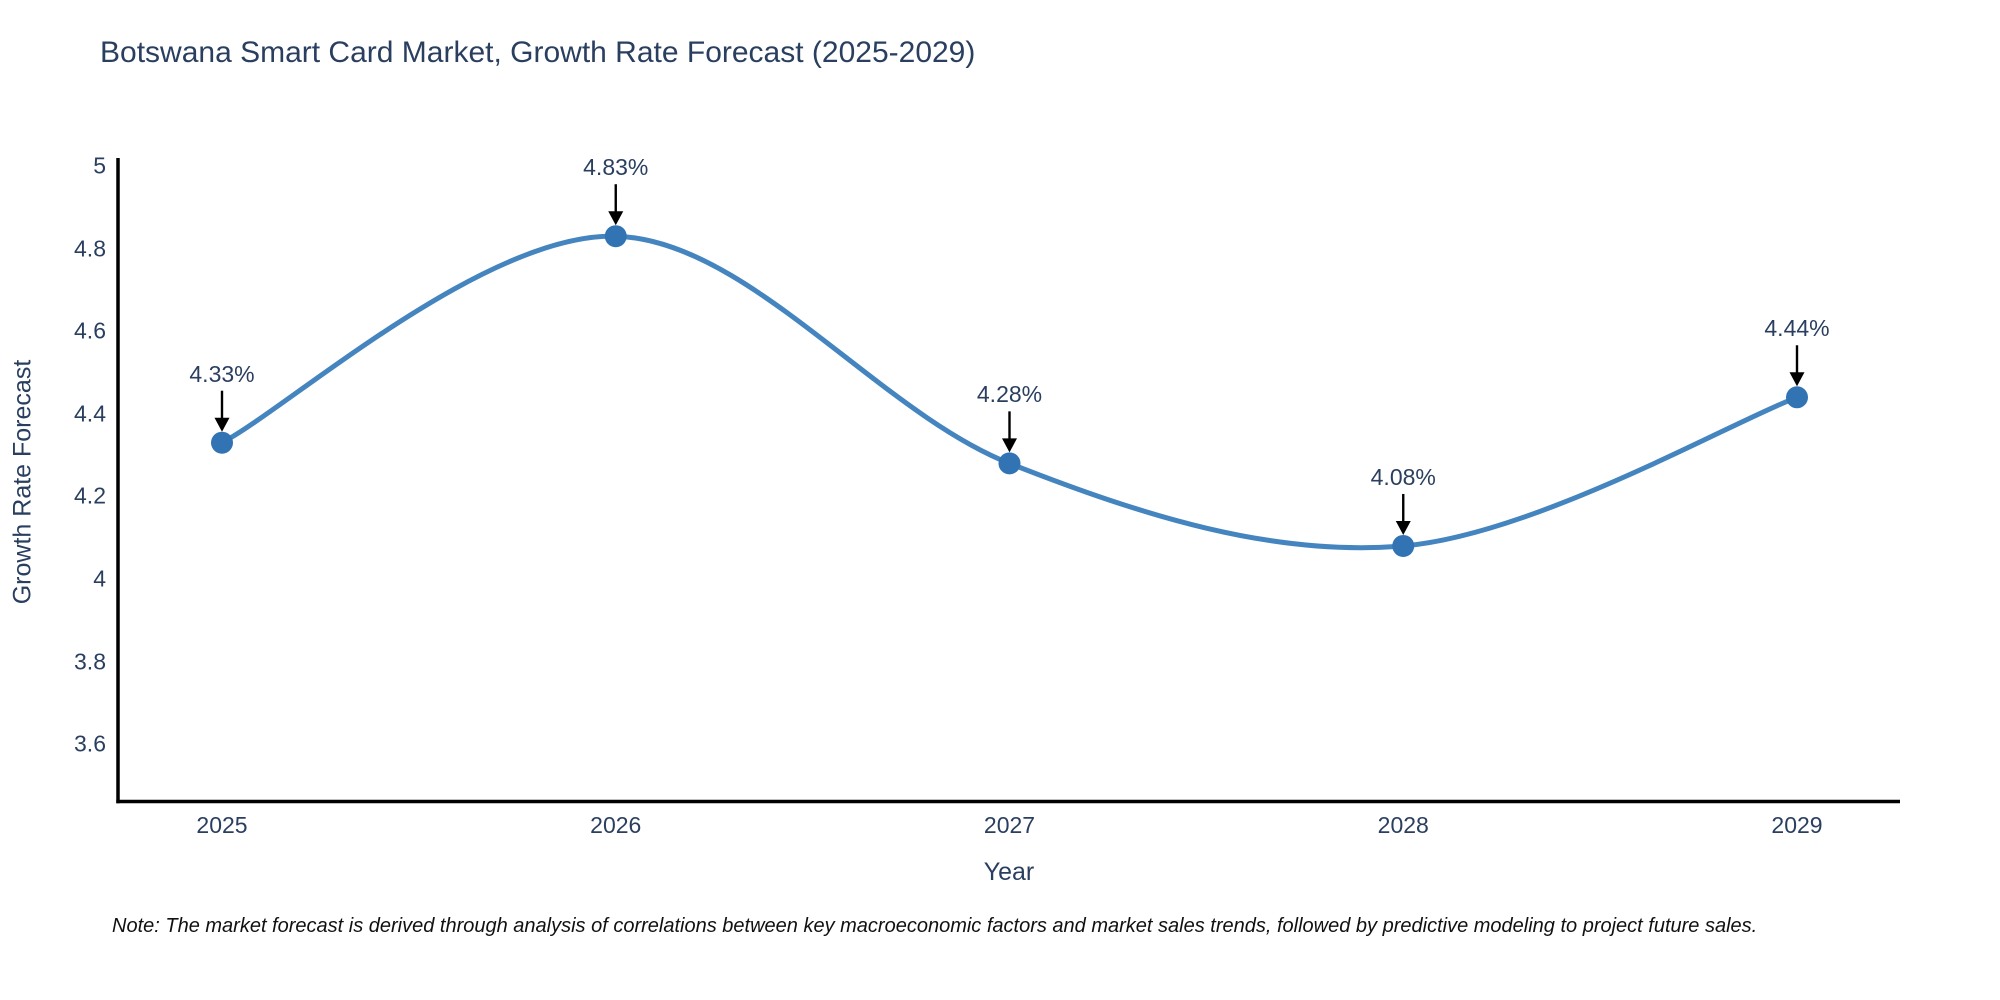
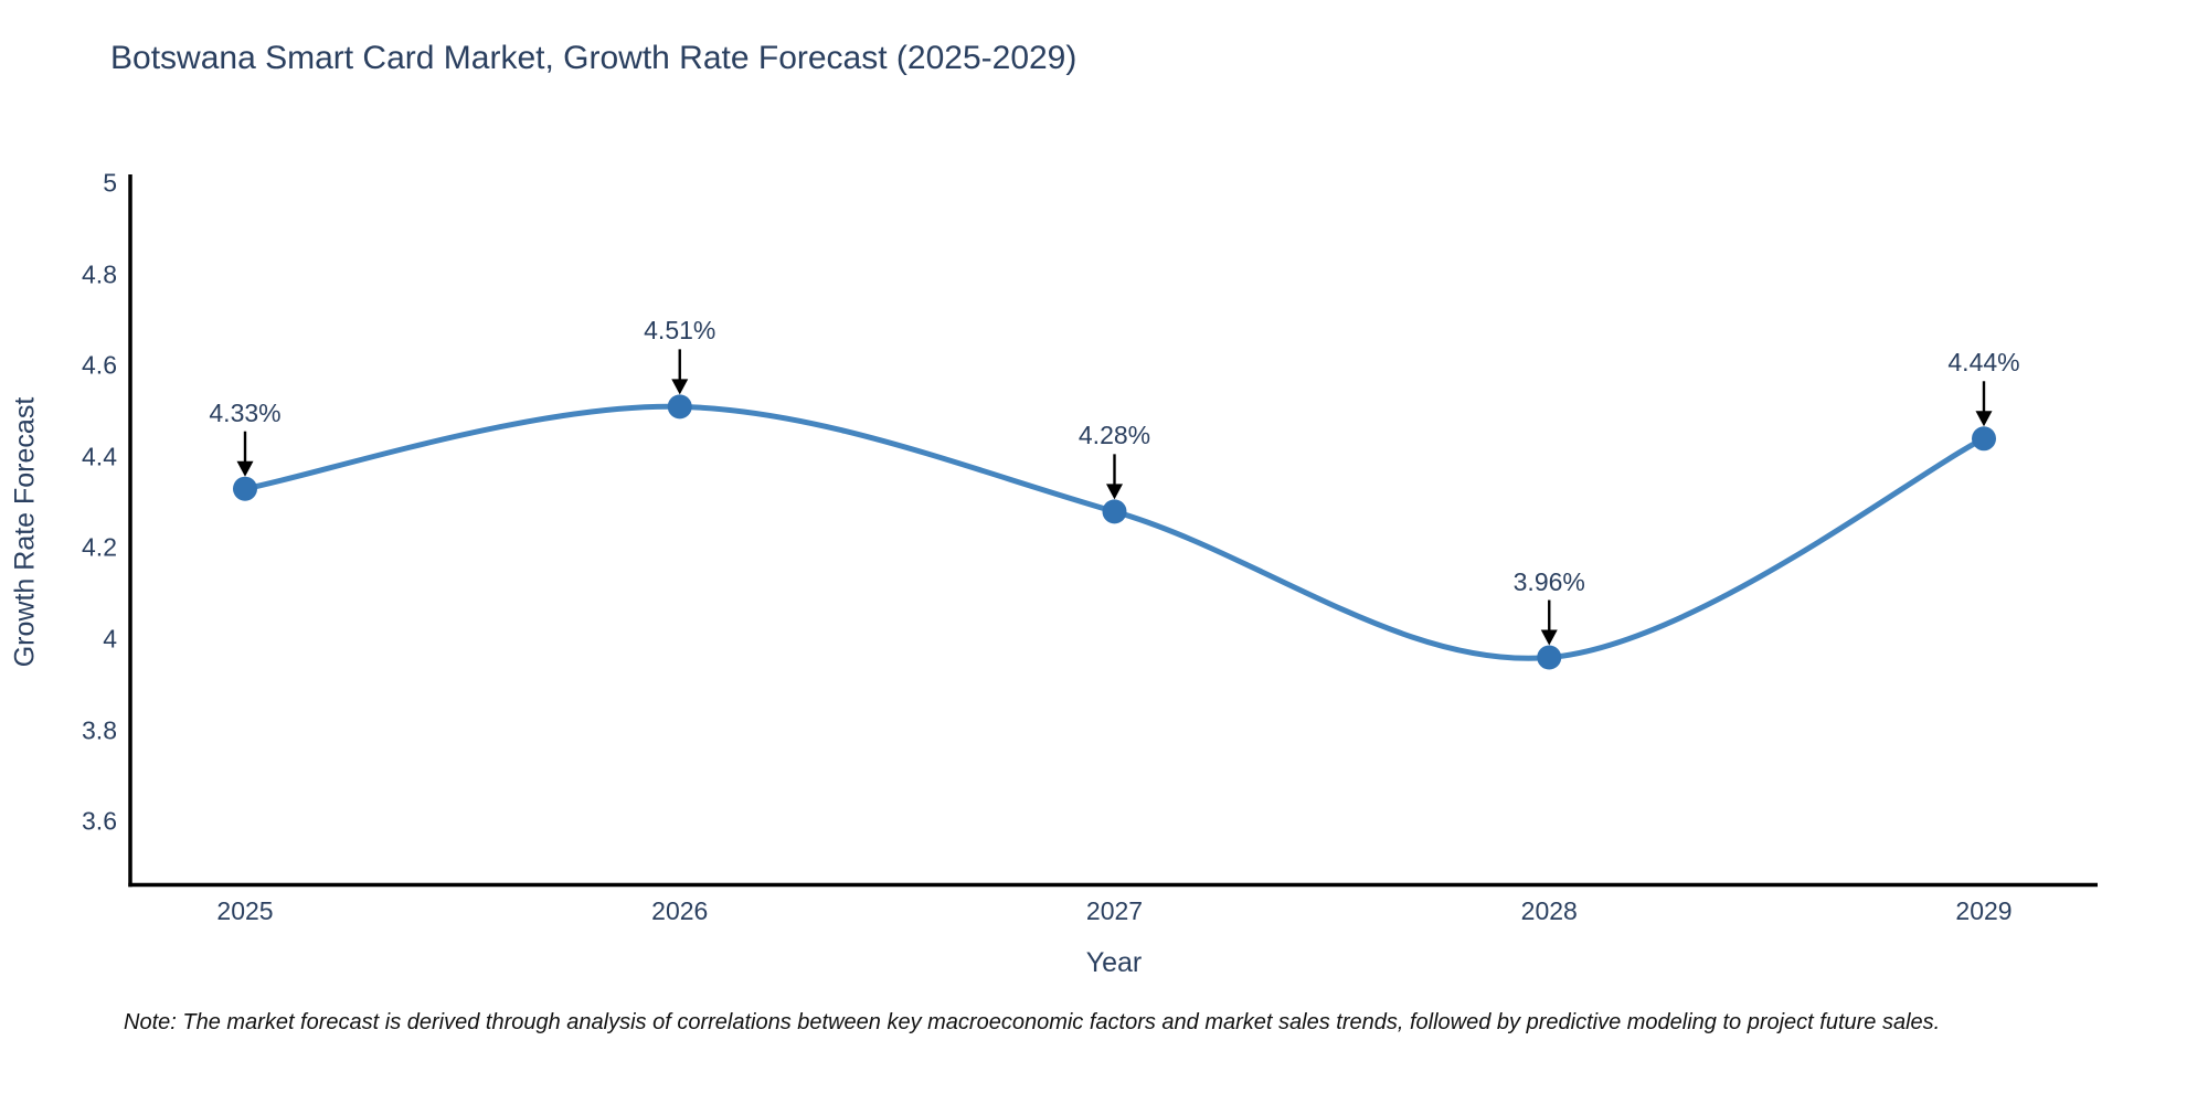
2026: 4.83% -> 4.51%
2028: 4.08% -> 3.96%
